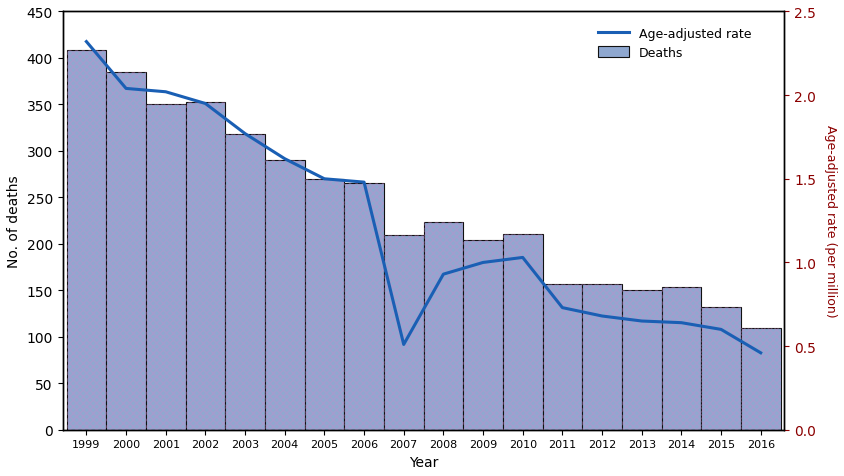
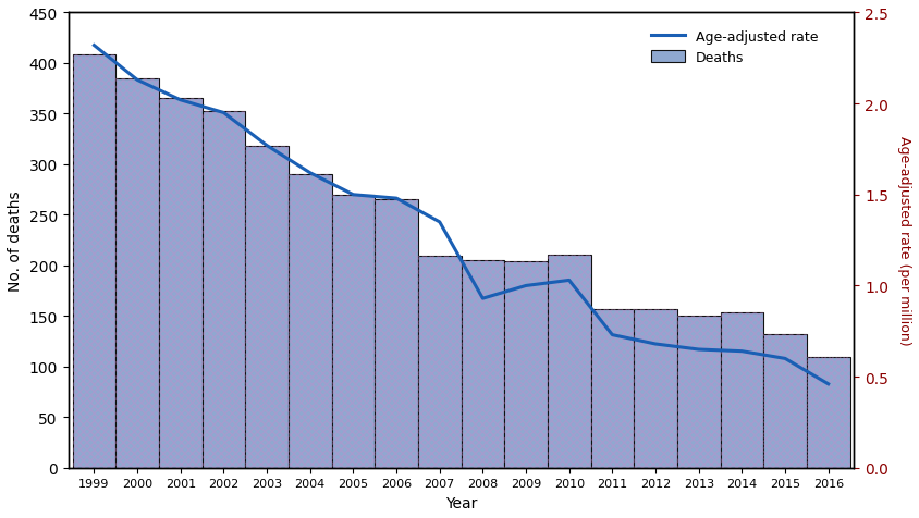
Age-adjusted rate/2000: 2.04 -> 2.13
Deaths/2001: 350 -> 365
Age-adjusted rate/2007: 0.51 -> 1.35
Deaths/2008: 224 -> 205
